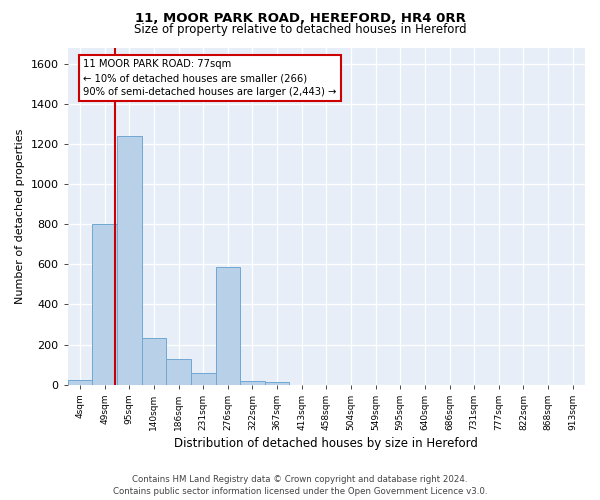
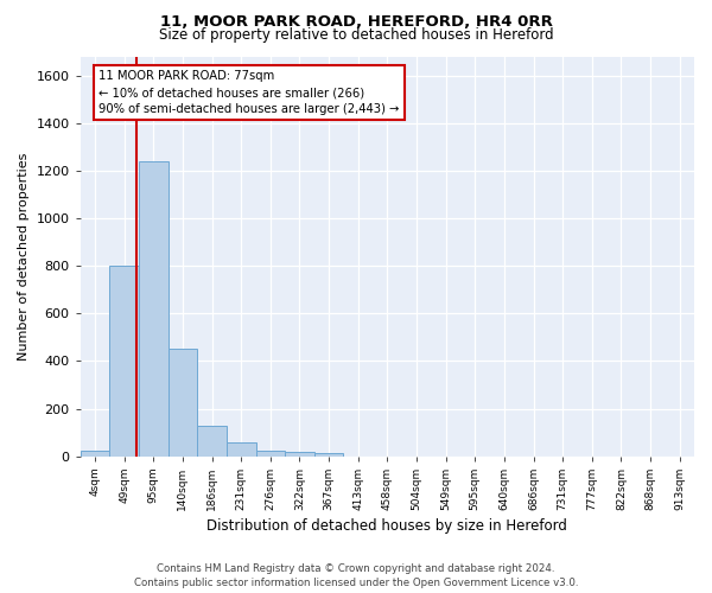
140sqm: 230 -> 450
276sqm: 585 -> 25
